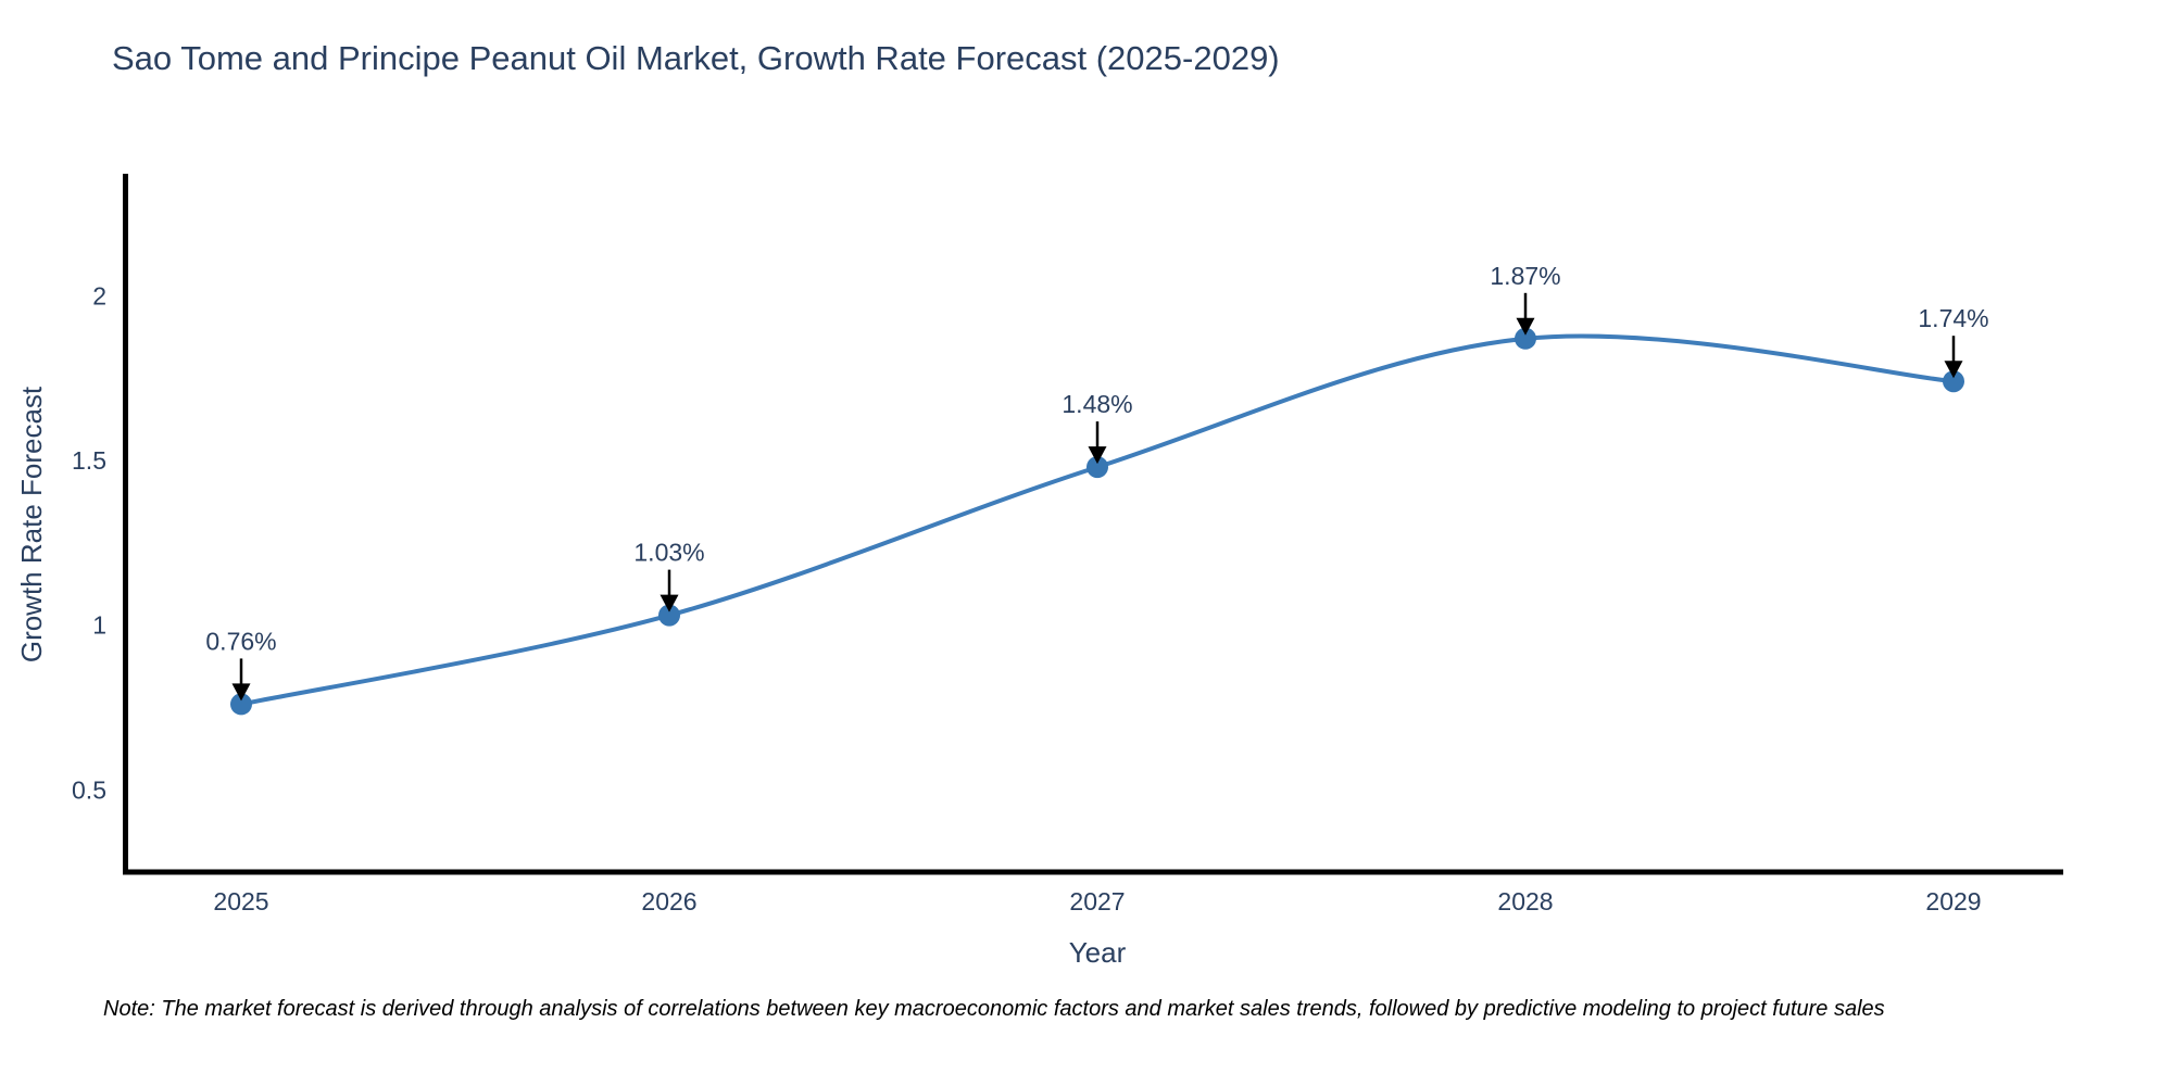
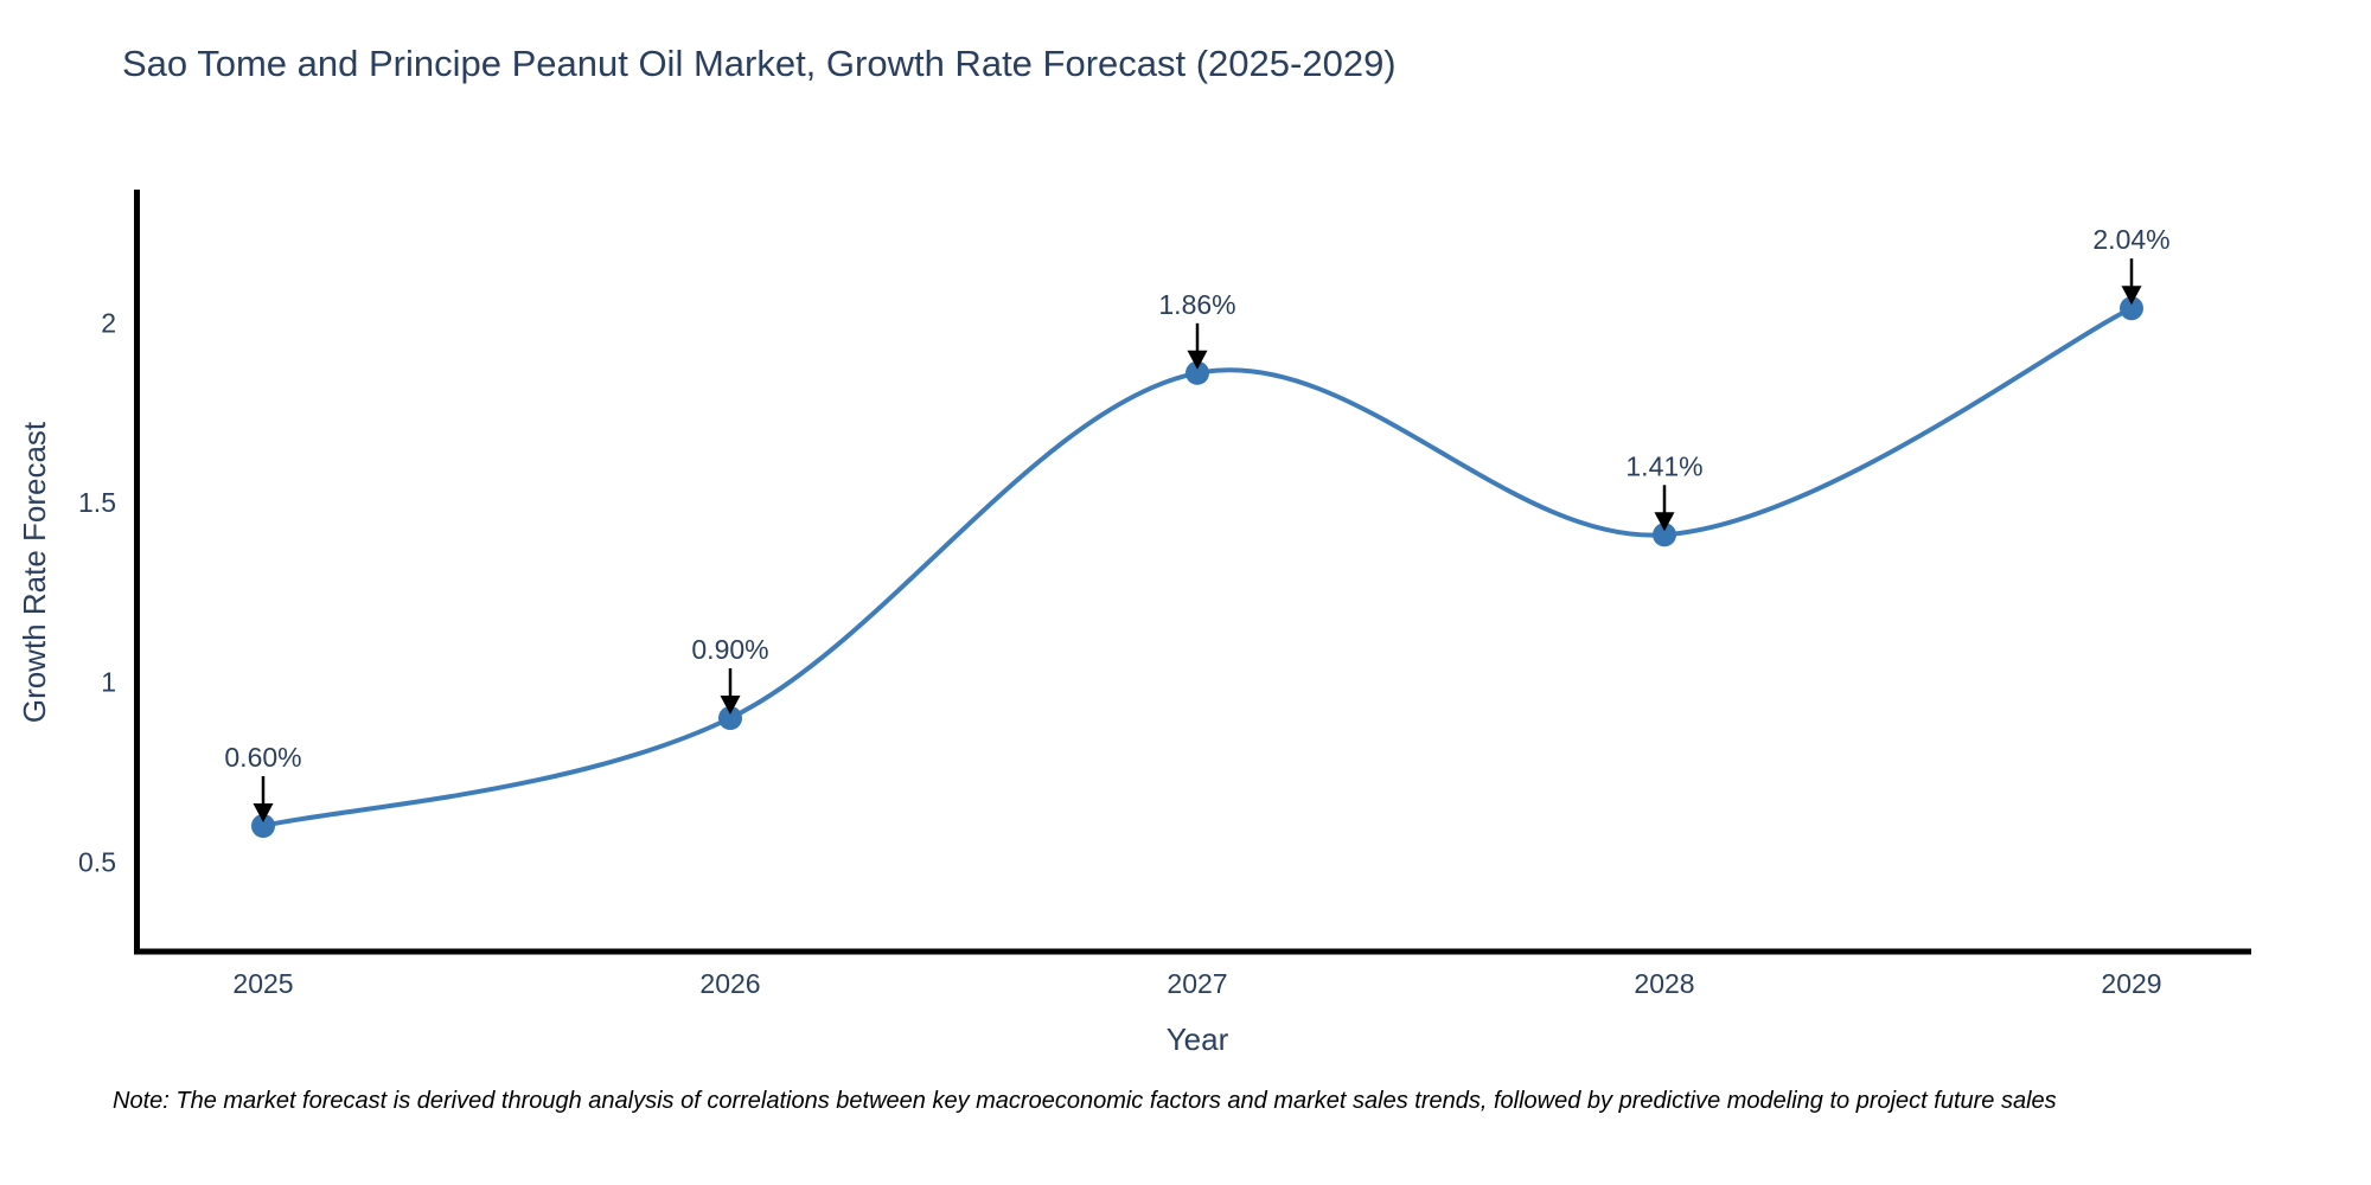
2025: 0.76% -> 0.60%
2026: 1.03% -> 0.90%
2027: 1.48% -> 1.86%
2028: 1.87% -> 1.41%
2029: 1.74% -> 2.04%
